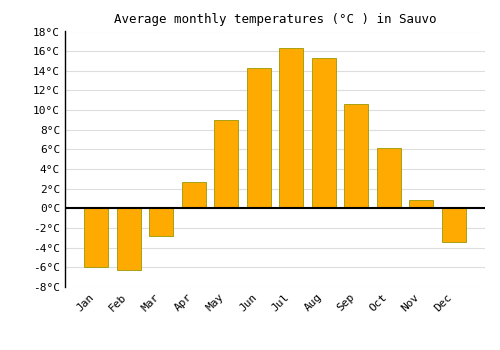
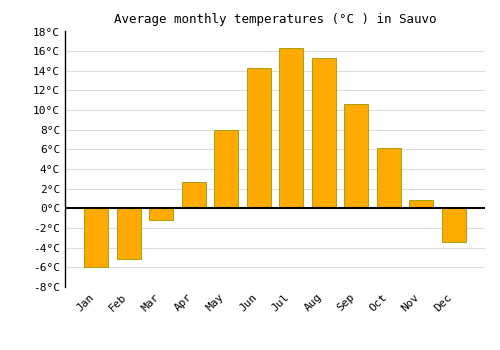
Feb: -6.3°C -> -5.2°C
Mar: -2.8°C -> -1.2°C
May: 9.0°C -> 8.0°C
